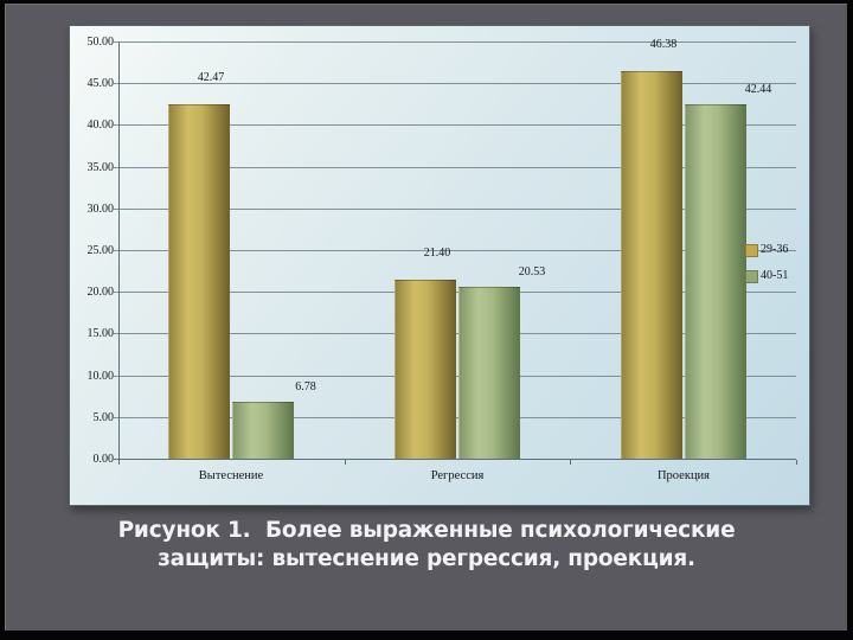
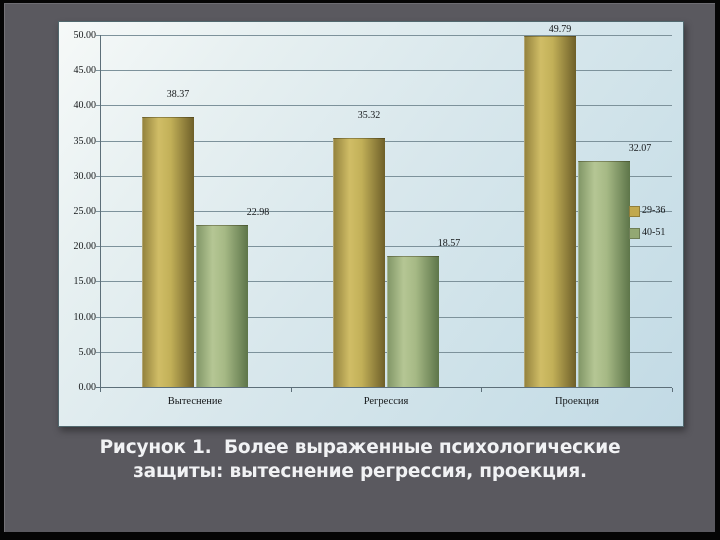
29-36/Вытеснение: 42.47 -> 38.37
40-51/Вытеснение: 6.78 -> 22.98
29-36/Регрессия: 21.40 -> 35.32
40-51/Регрессия: 20.53 -> 18.57
29-36/Проекция: 46.38 -> 49.79
40-51/Проекция: 42.44 -> 32.07
